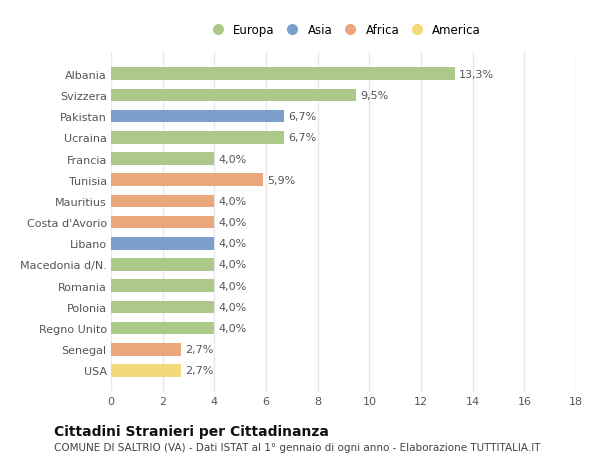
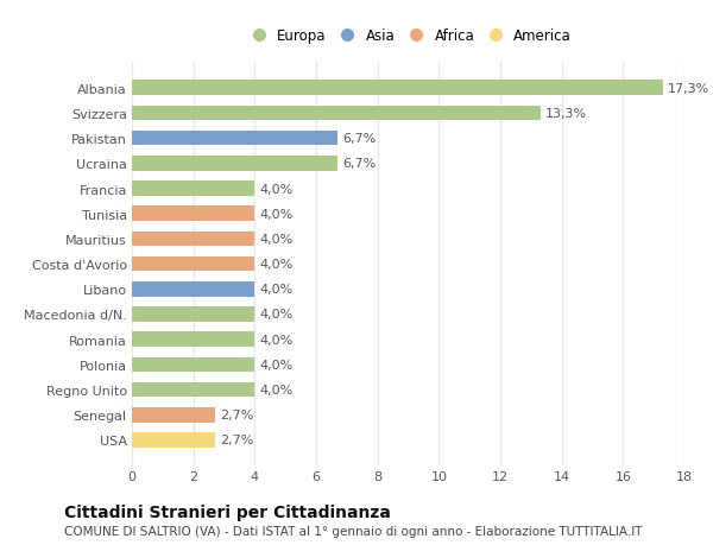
Albania: 13,3% -> 17,3%
Svizzera: 9,5% -> 13,3%
Tunisia: 5,9% -> 4,0%
